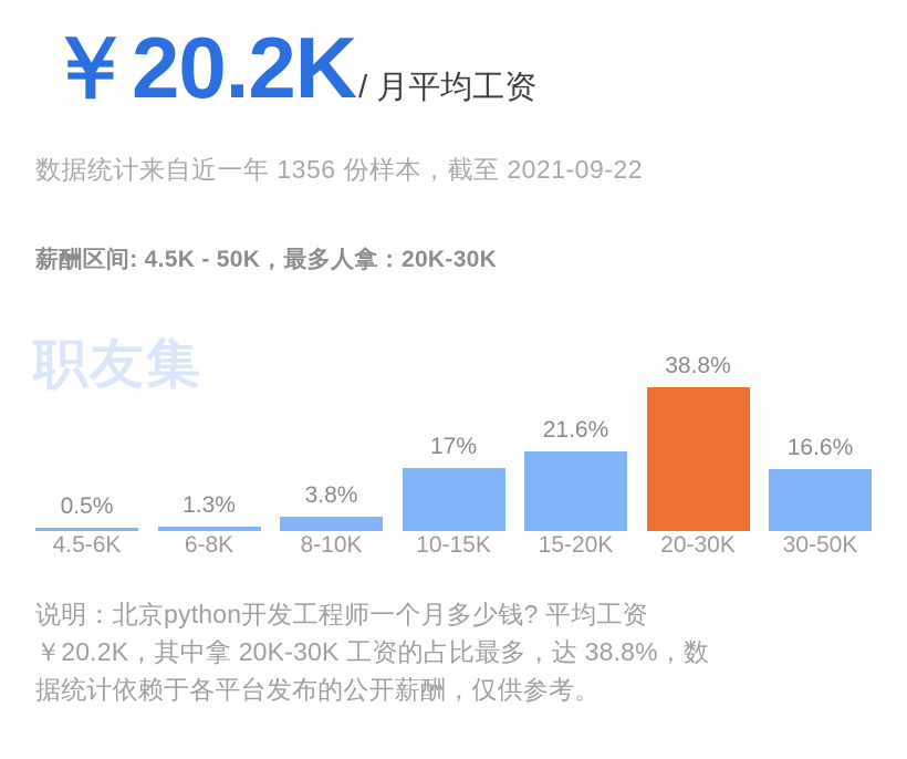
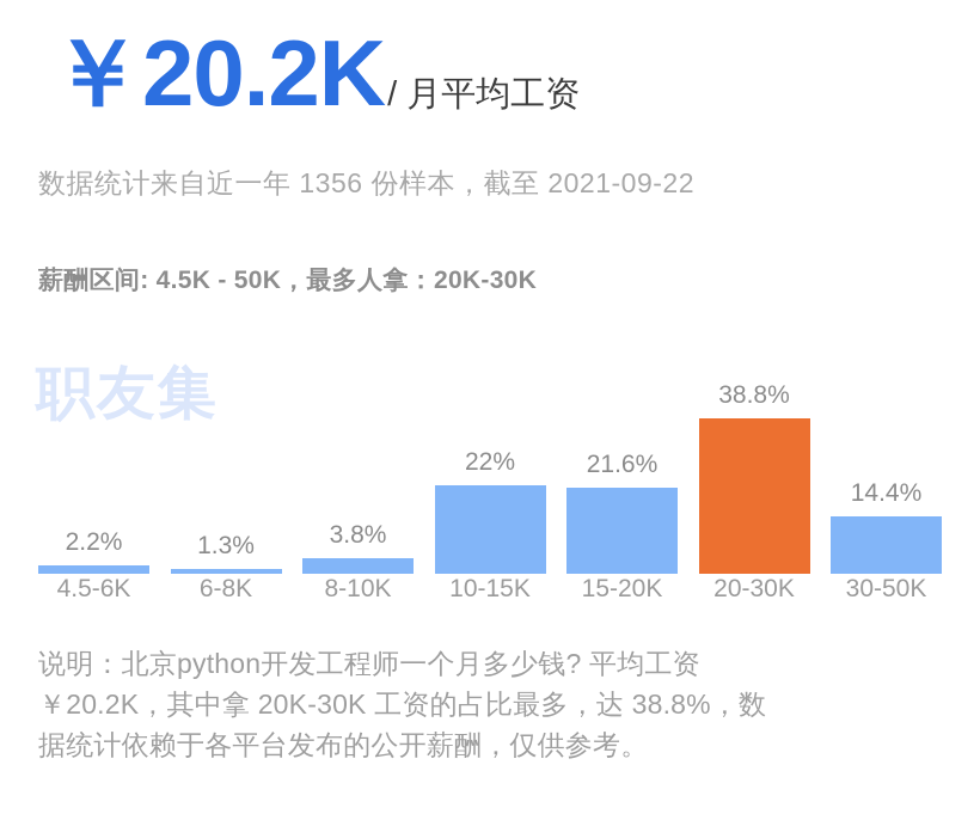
4.5-6K: 0.5% -> 2.2%
10-15K: 17% -> 22%
30-50K: 16.6% -> 14.4%
